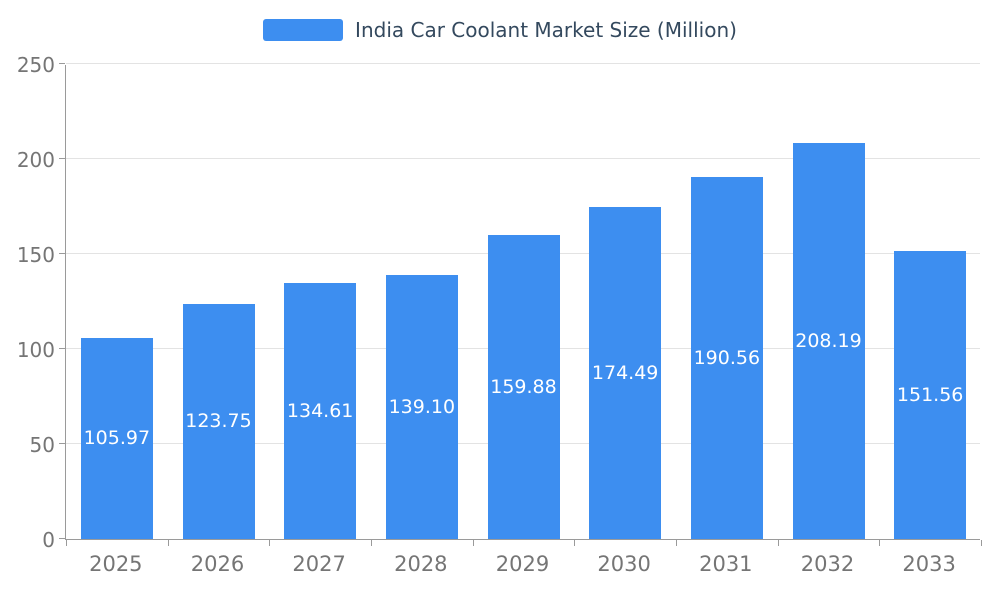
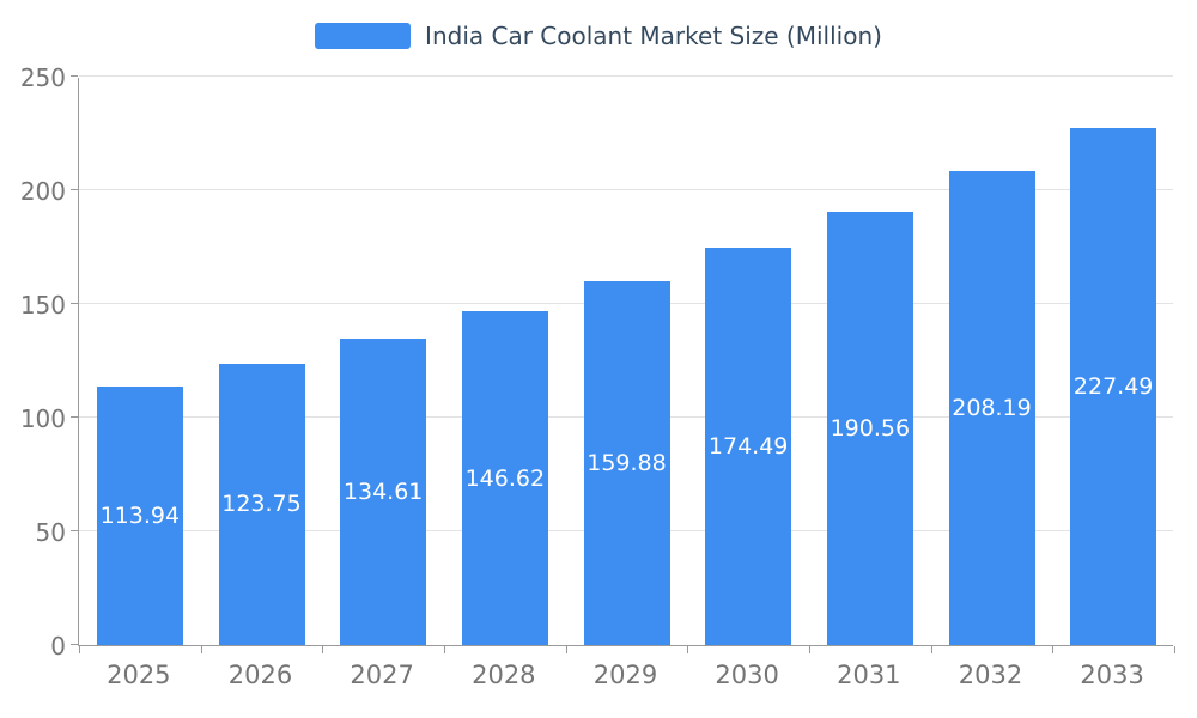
2025: 105.97 -> 113.94
2028: 139.10 -> 146.62
2033: 151.56 -> 227.49
